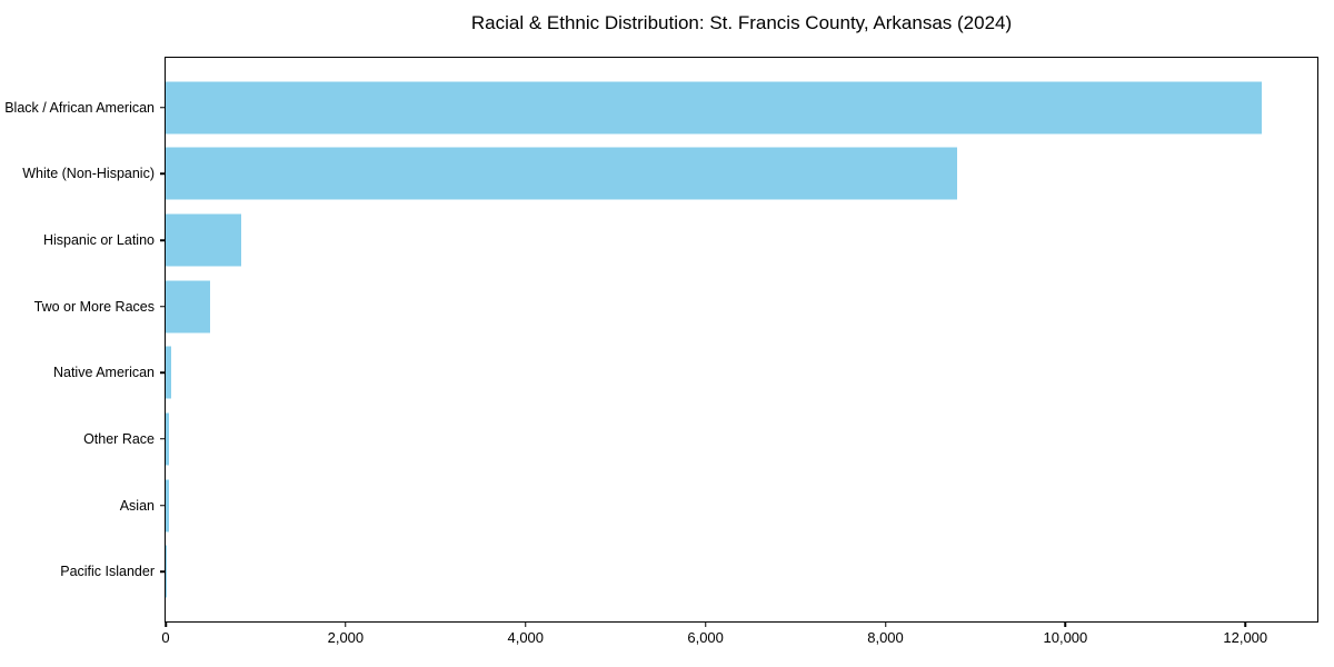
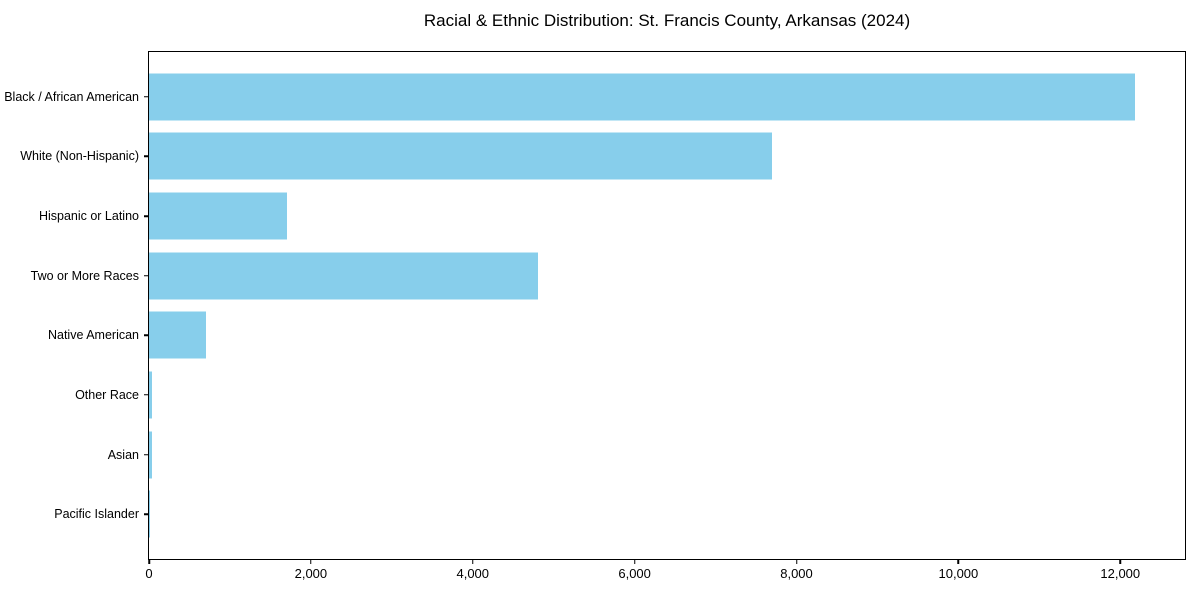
White (Non-Hispanic): 8800 -> 7700
Hispanic or Latino: 800 -> 1700
Two or More Races: 500 -> 4800
Native American: 100 -> 700
